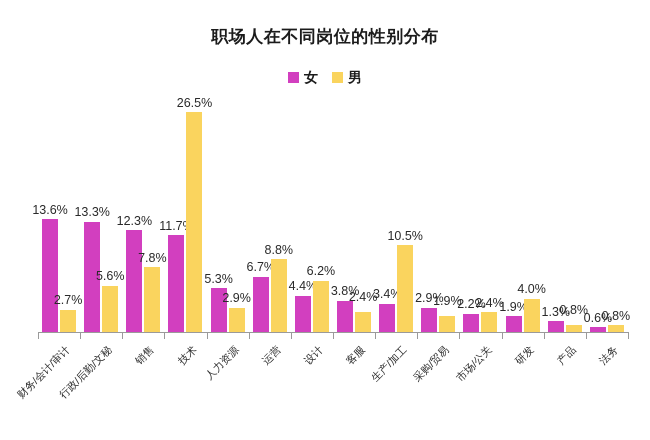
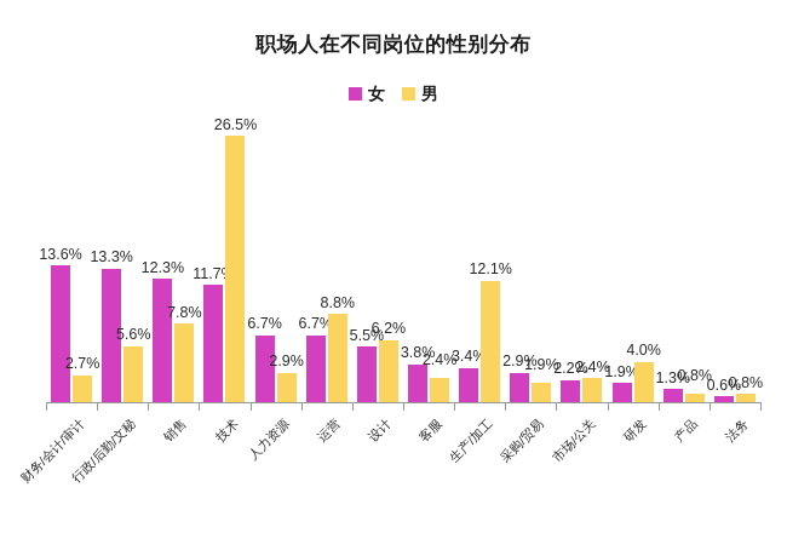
女/人力资源: 5.3% -> 6.7%
女/设计: 4.4% -> 5.5%
男/生产/加工: 10.5% -> 12.1%
